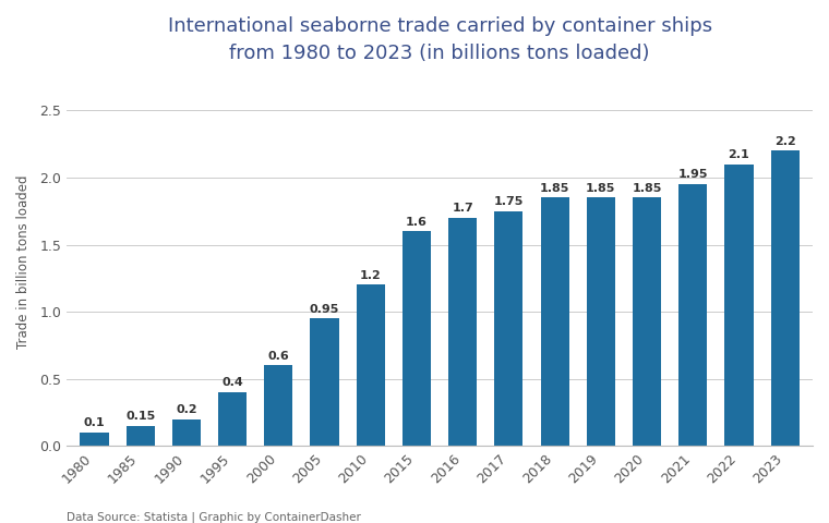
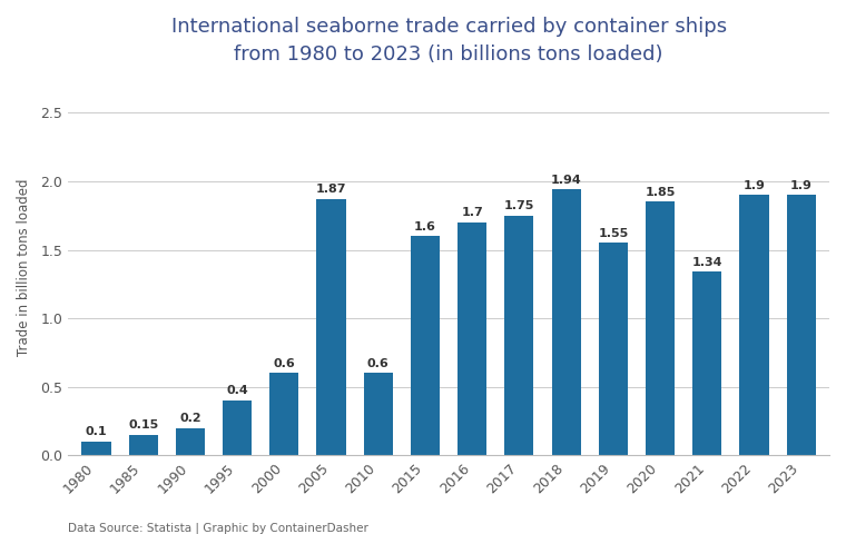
2005: 0.95 -> 1.87
2010: 1.2 -> 0.6
2018: 1.85 -> 1.94
2019: 1.85 -> 1.55
2021: 1.95 -> 1.34
2022: 2.1 -> 1.9
2023: 2.2 -> 1.9
